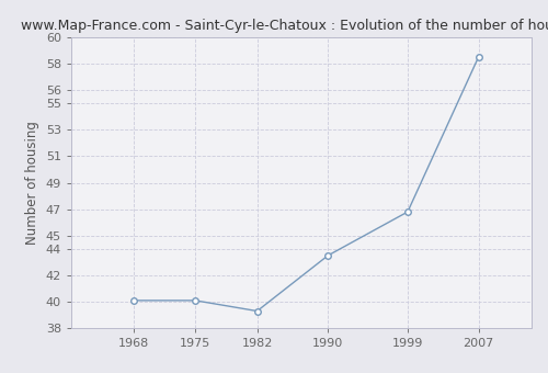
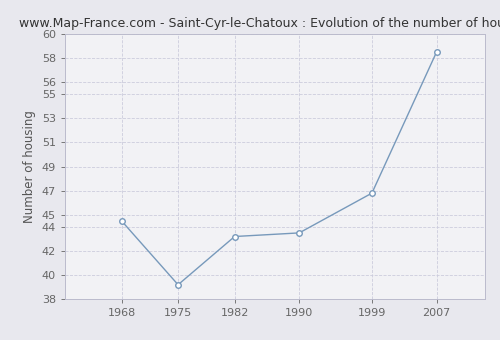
1968: 40.1 -> 44.5
1975: 40.1 -> 39.2
1982: 39.3 -> 43.2
